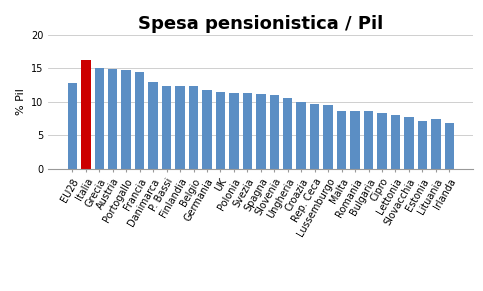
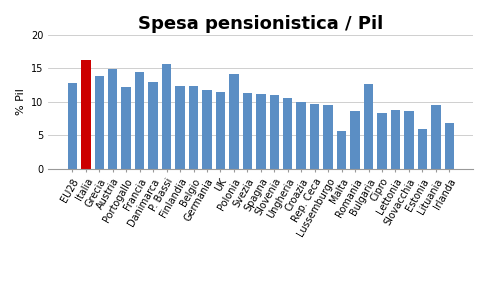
Grecia: 15.0 -> 13.8
Portogallo: 14.8 -> 12.2
P. Bassi: 12.3 -> 15.6
Polonia: 11.3 -> 14.2
Malta: 8.7 -> 5.6
Bulgaria: 8.6 -> 12.6
Lettonia: 8.0 -> 8.8
Slovacchia: 7.8 -> 8.6
Estonia: 7.2 -> 6.0
Lituania: 7.5 -> 9.6
